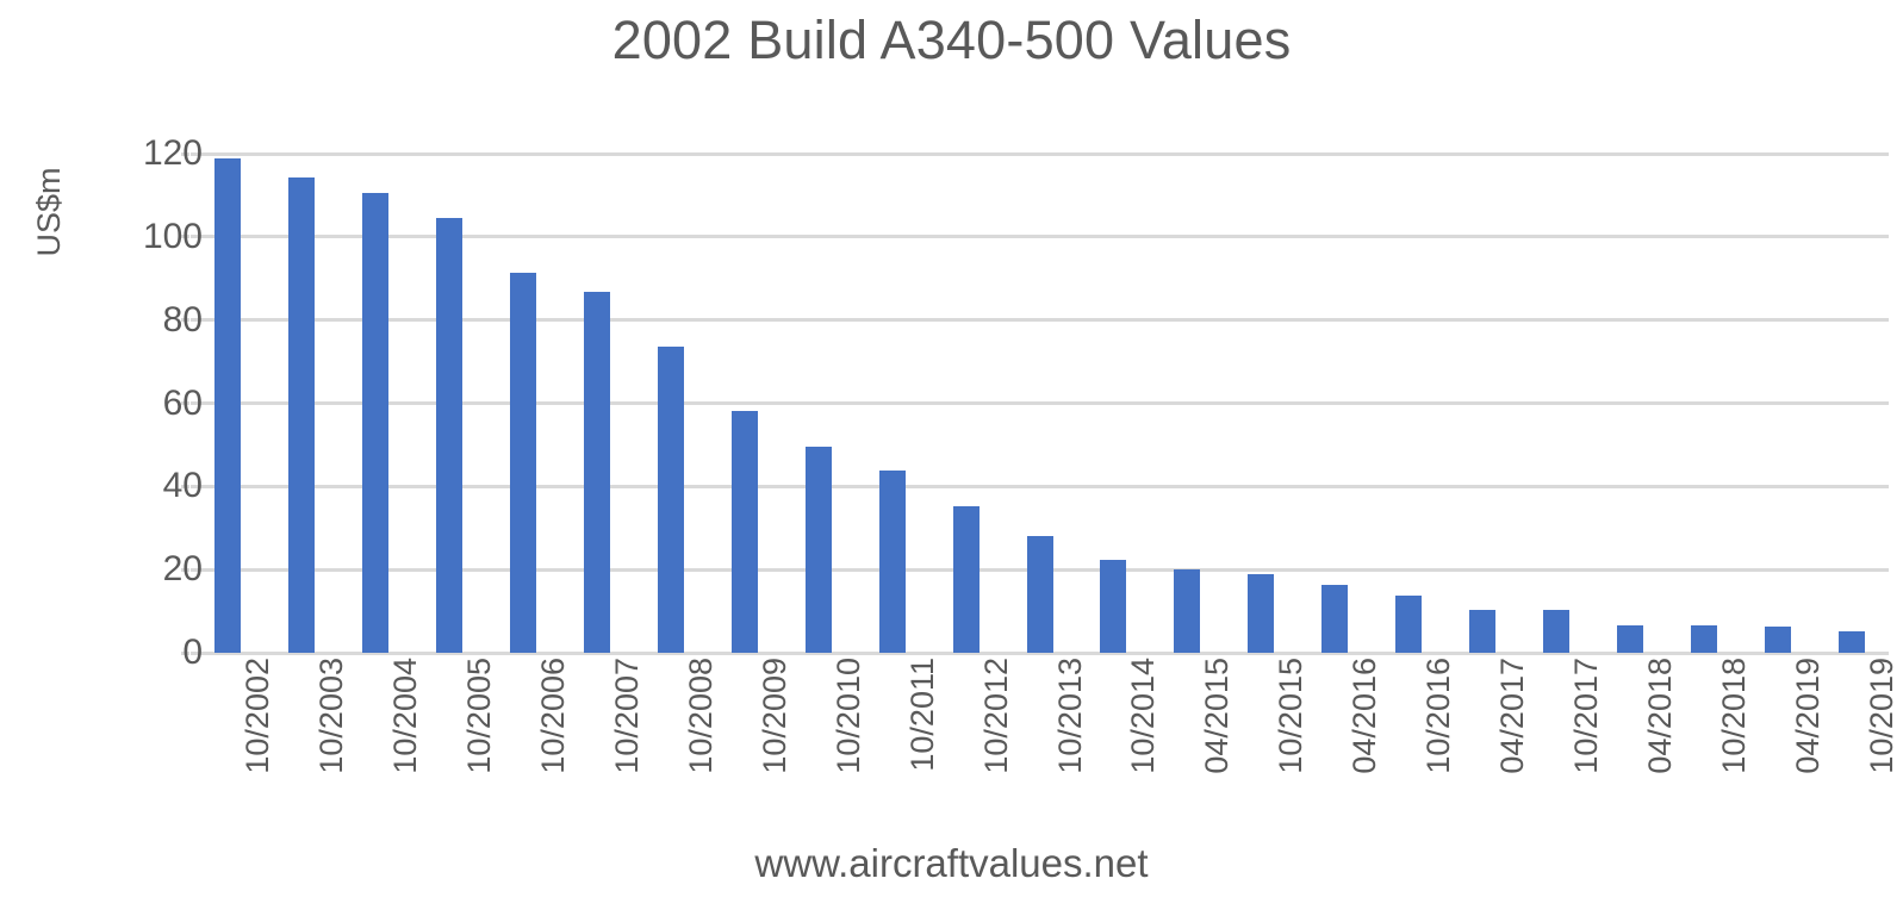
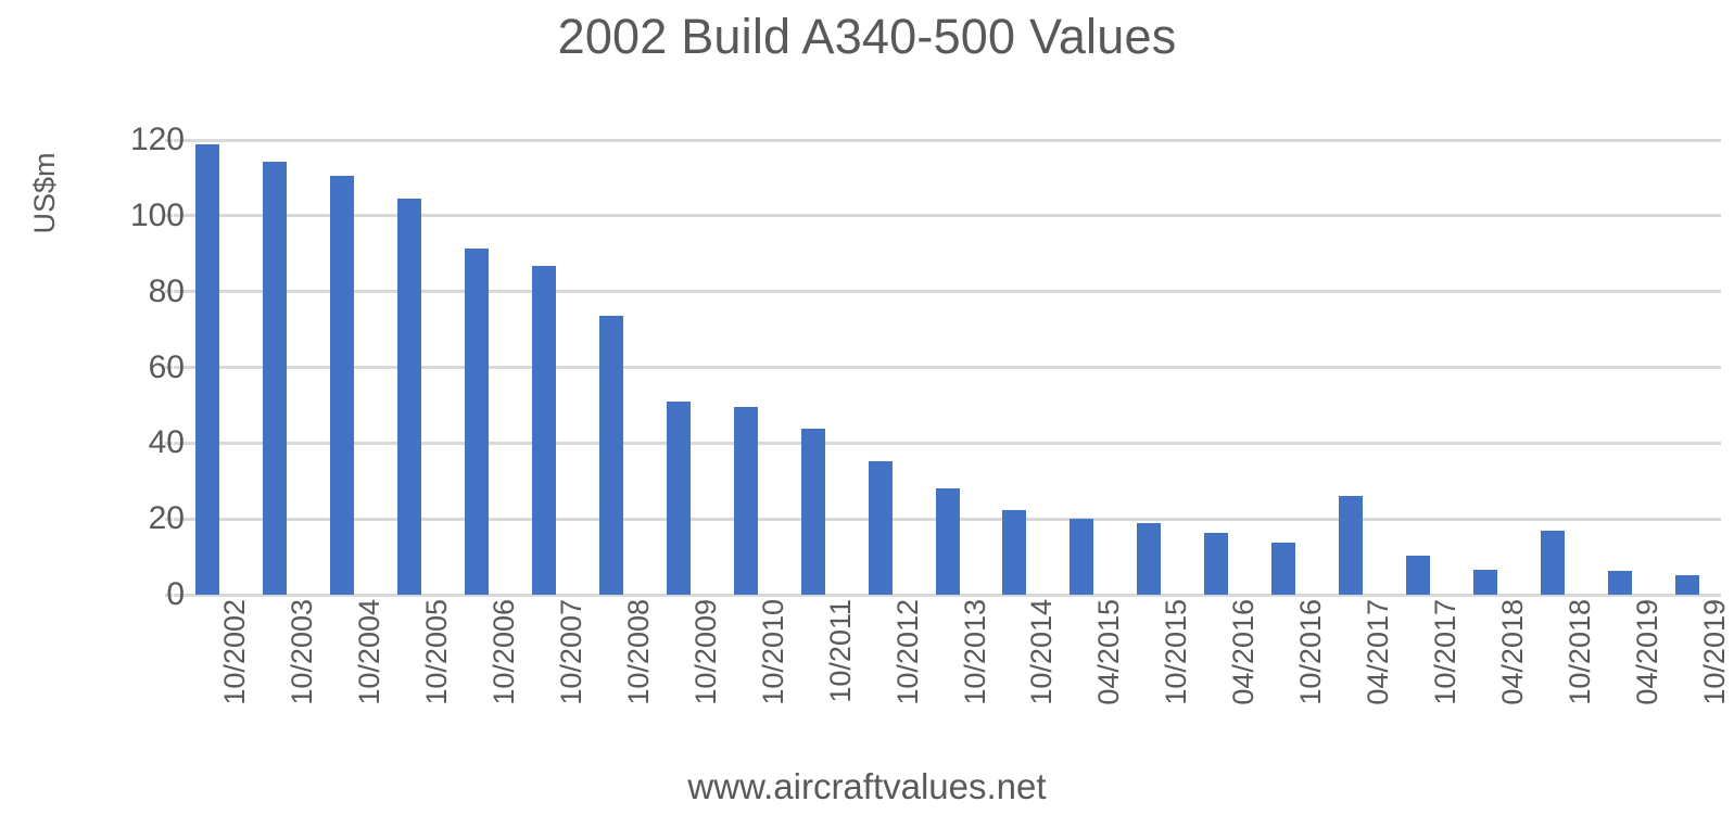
10/2009: 58 -> 51
04/2017: 10 -> 26
10/2018: 6 -> 17
